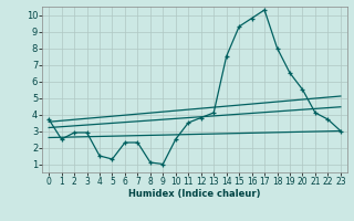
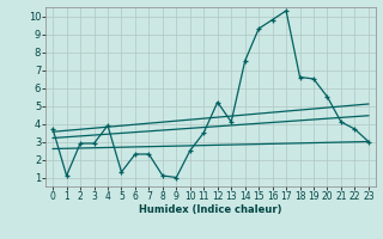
1: 2.5 -> 1.1
4: 1.5 -> 3.9
12: 3.8 -> 5.2
18: 8.0 -> 6.6
